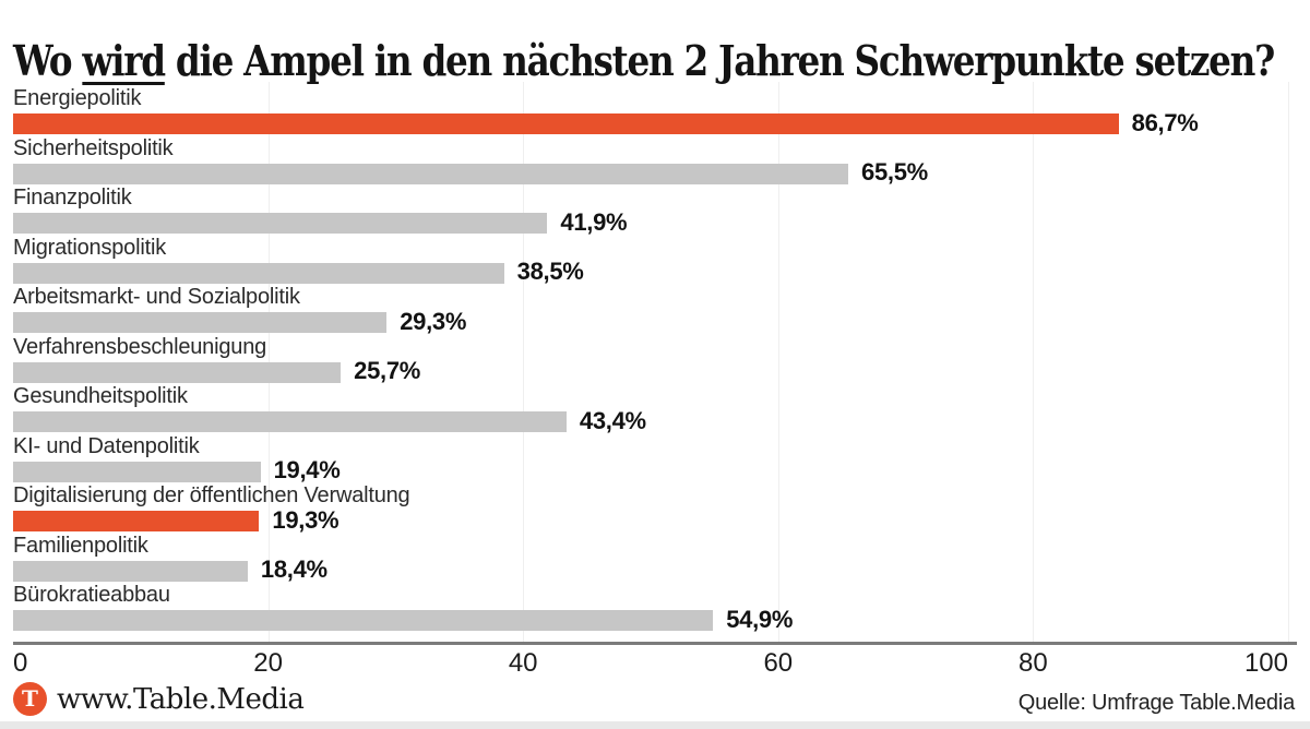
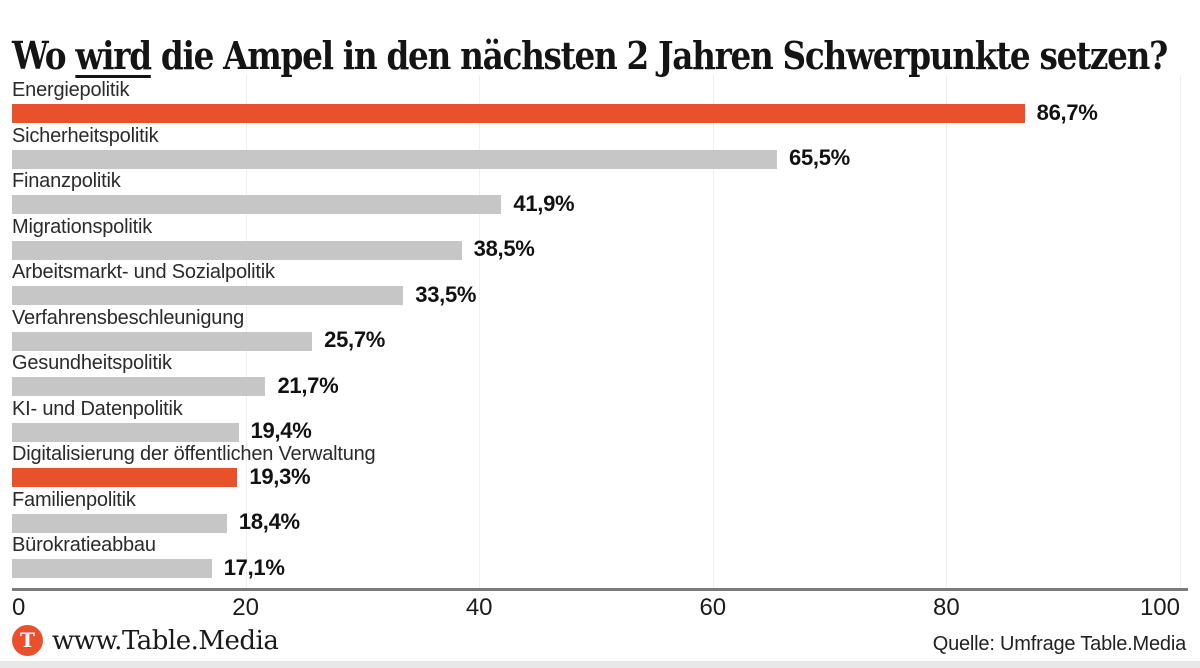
Arbeitsmarkt- und Sozialpolitik: 29,3% -> 33,5%
Gesundheitspolitik: 43,4% -> 21,7%
Bürokratieabbau: 54,9% -> 17,1%
